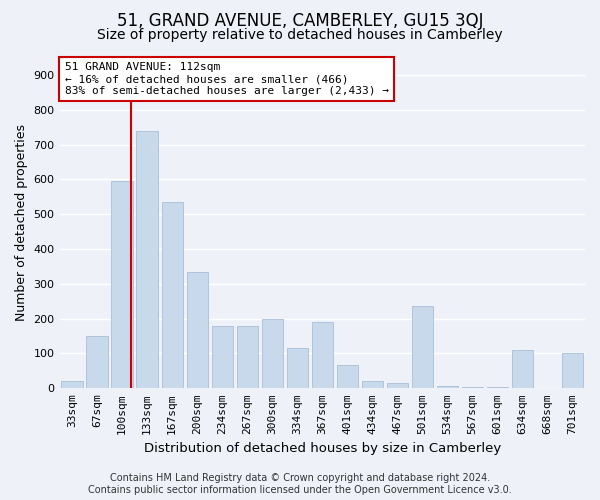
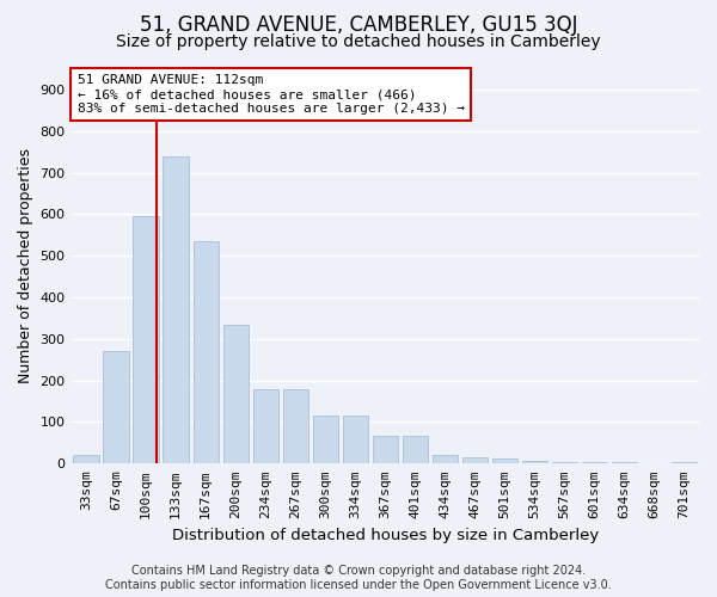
67sqm: 150 -> 270
300sqm: 200 -> 115
367sqm: 190 -> 68
501sqm: 235 -> 12
634sqm: 110 -> 3
701sqm: 100 -> 5
